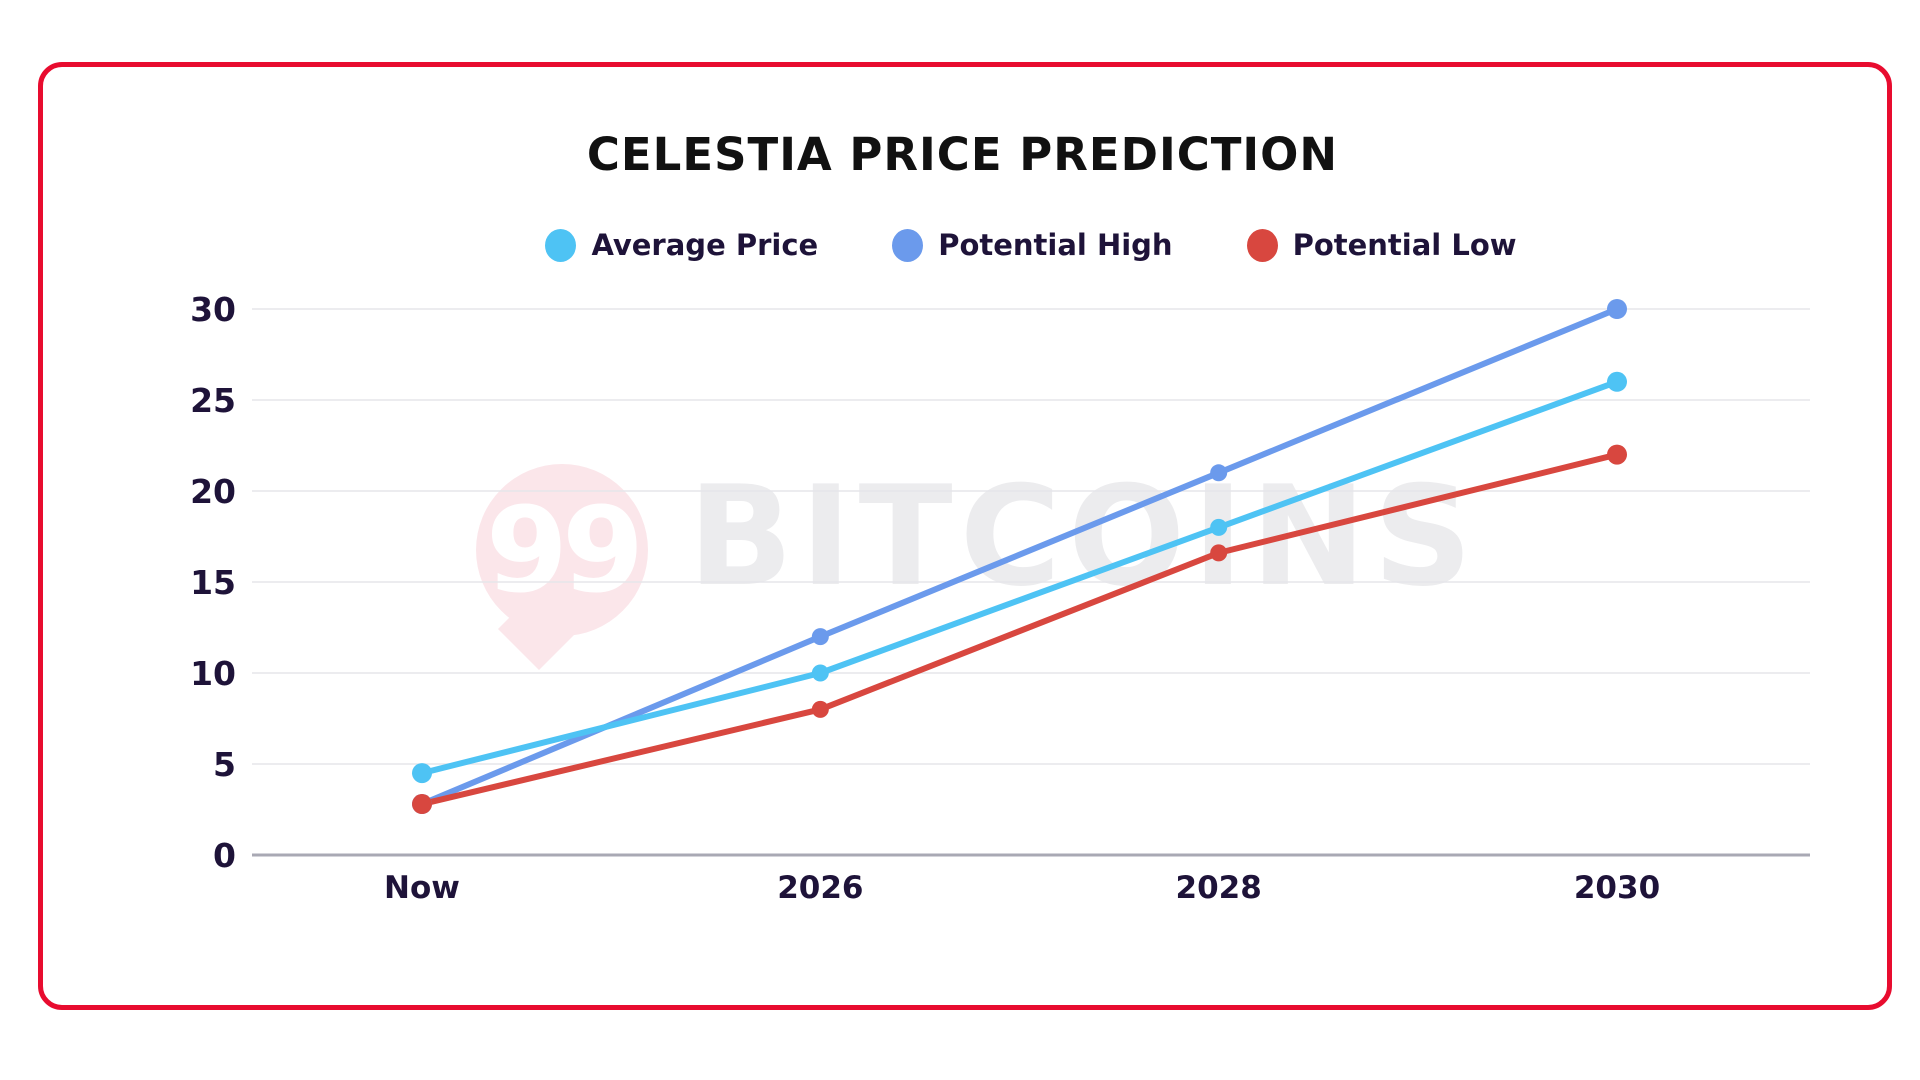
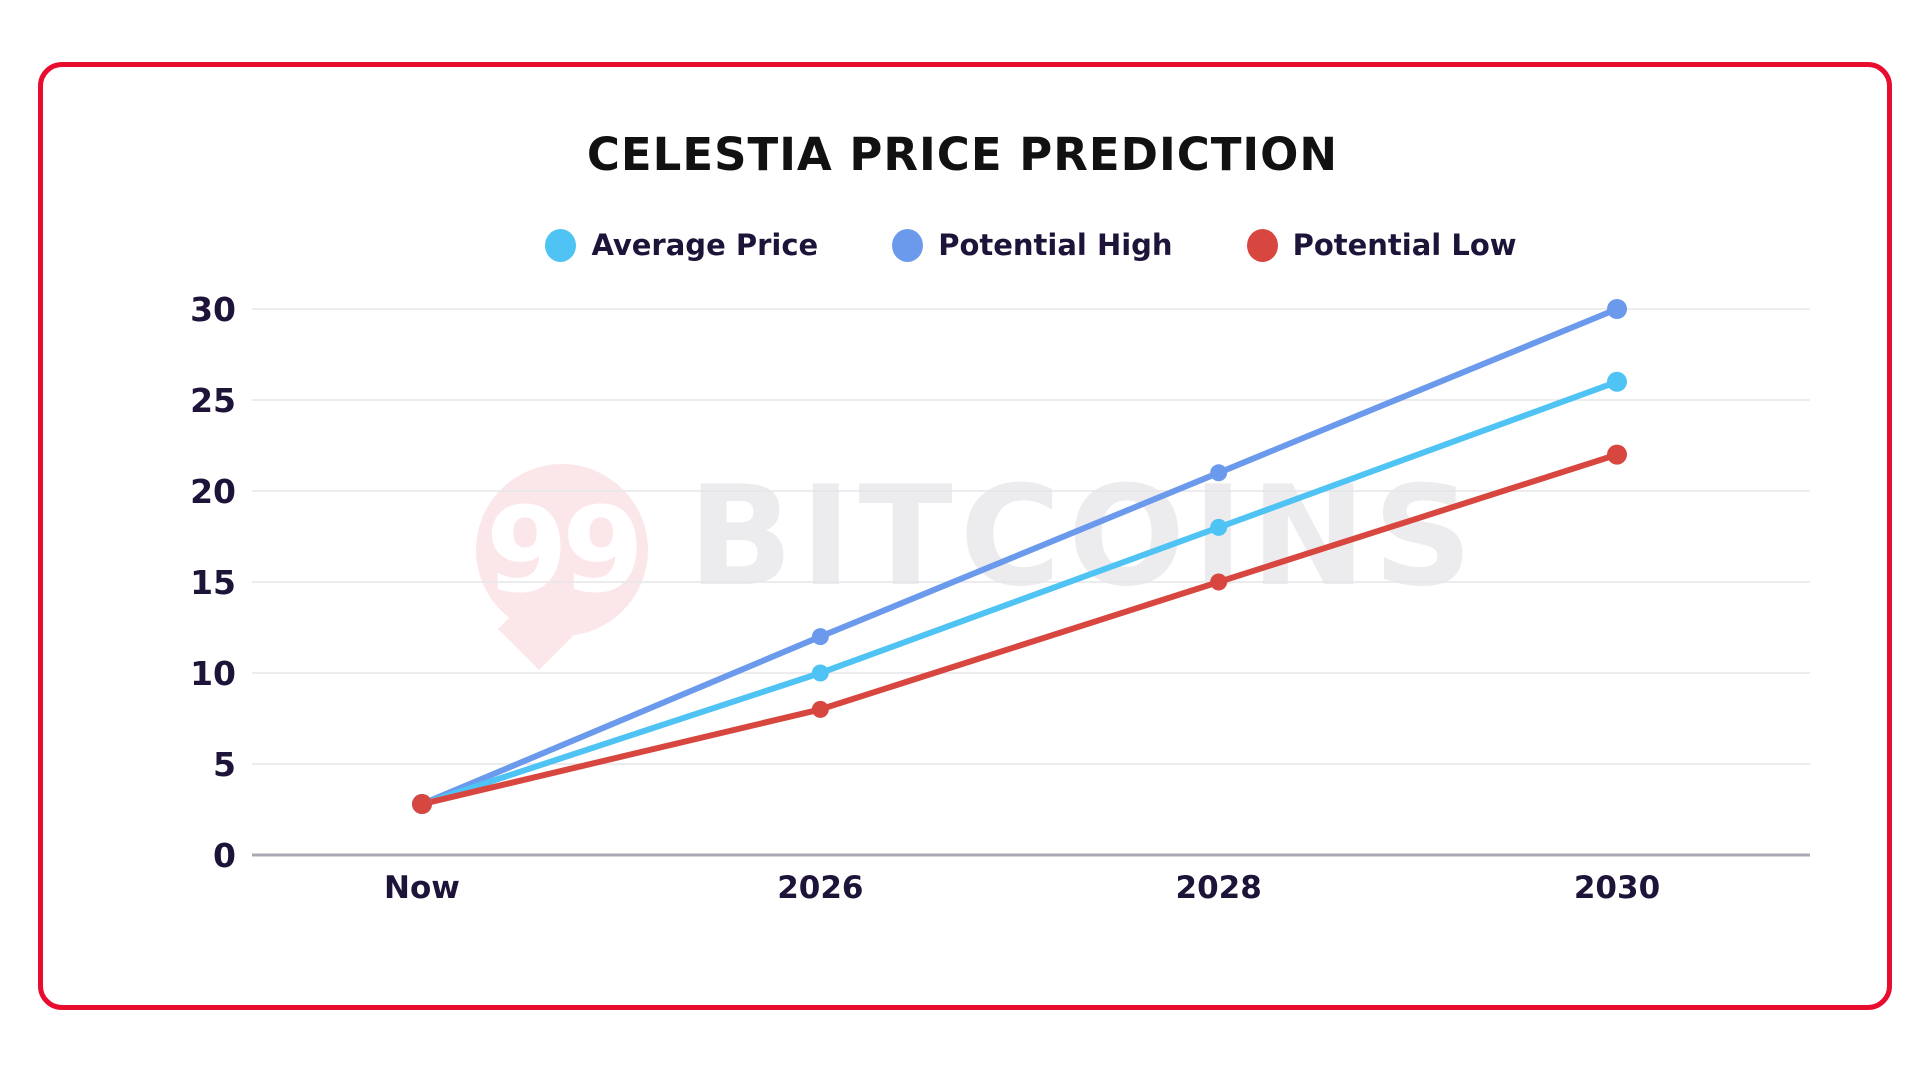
Average Price/Now: 4.5 -> 2.8
Potential Low/2028: 16.6 -> 15.0
